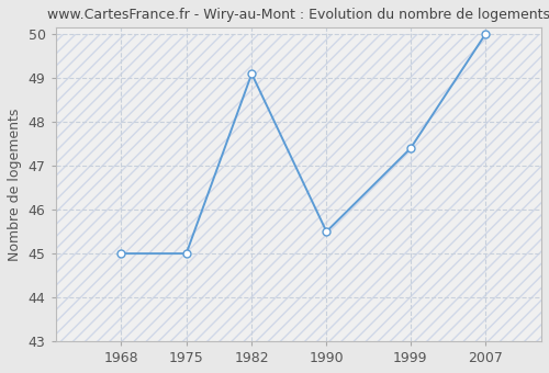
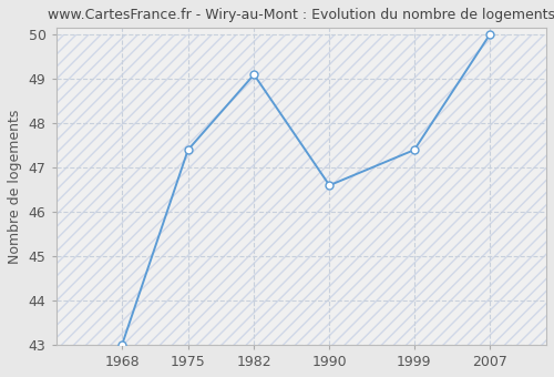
1968: 45.0 -> 43.0
1975: 45.0 -> 47.4
1990: 45.5 -> 46.6
